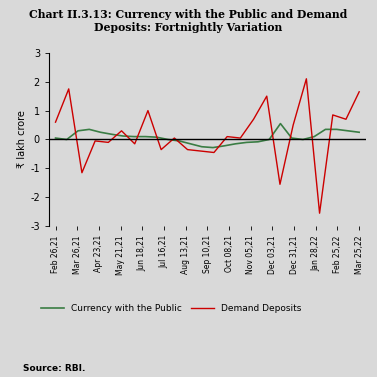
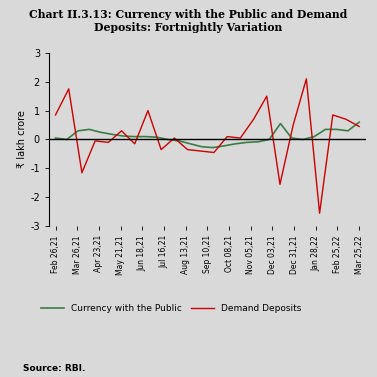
Demand Deposits/Feb 26,21: 0.60 -> 0.85
Currency with the Public/Mar 25,22: 0.25 -> 0.60
Demand Deposits/Mar 25,22: 1.65 -> 0.45
